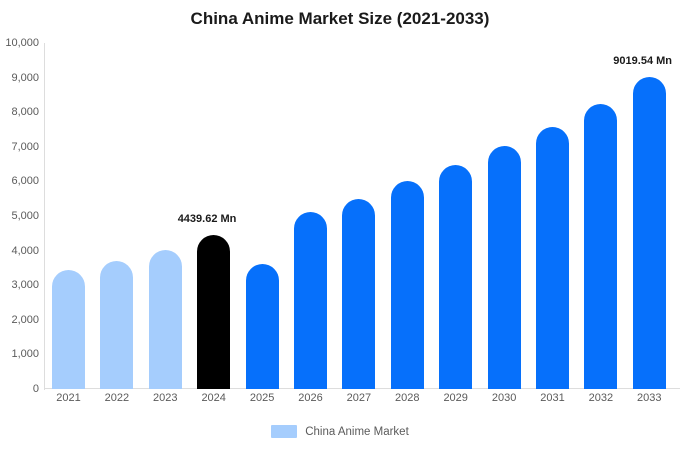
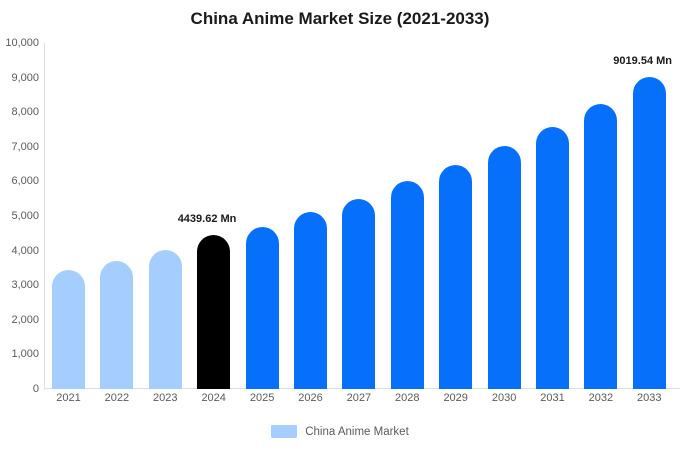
2025: 3600 -> 4700
